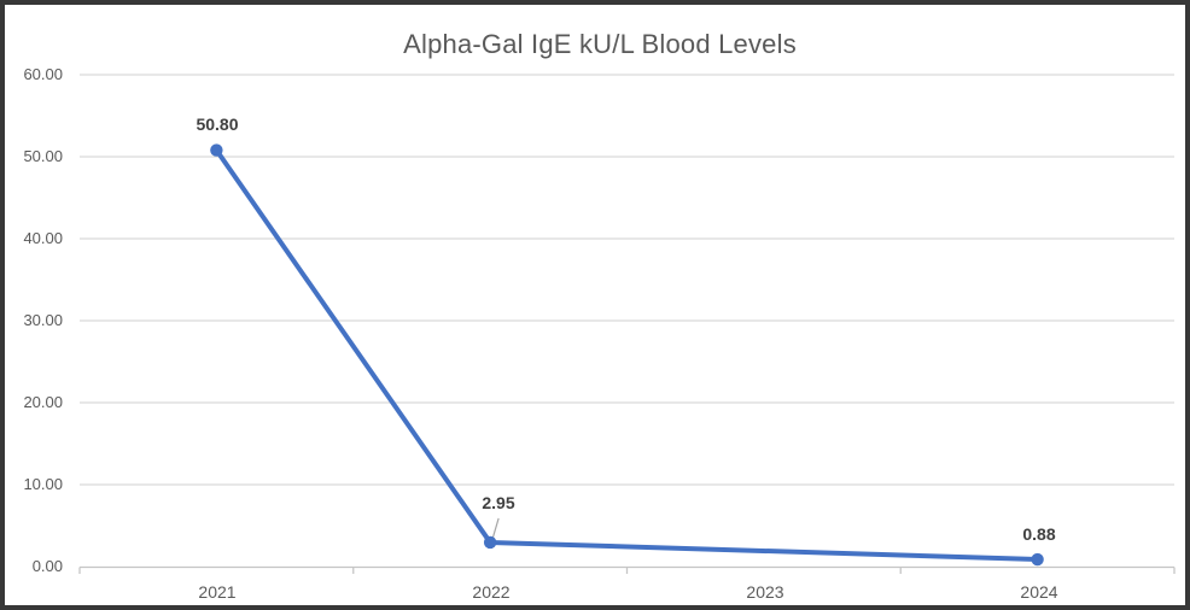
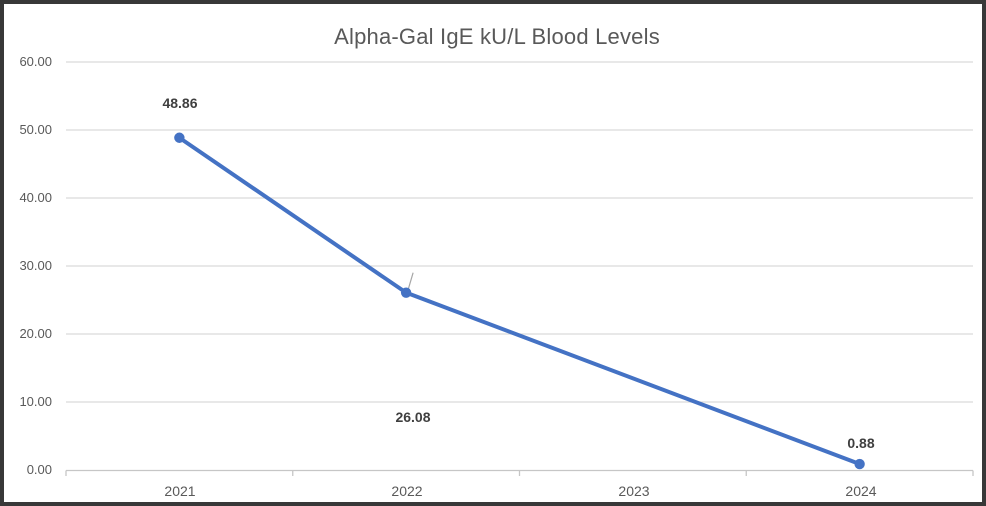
2021: 50.80 -> 48.86
2022: 2.95 -> 26.08
